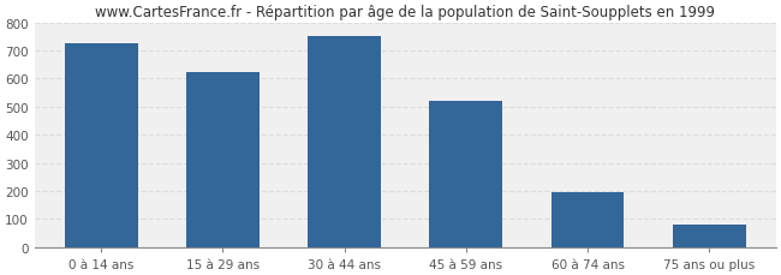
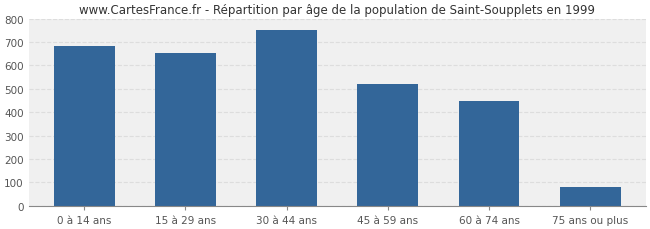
0 à 14 ans: 725 -> 685
15 à 29 ans: 625 -> 655
60 à 74 ans: 195 -> 450
